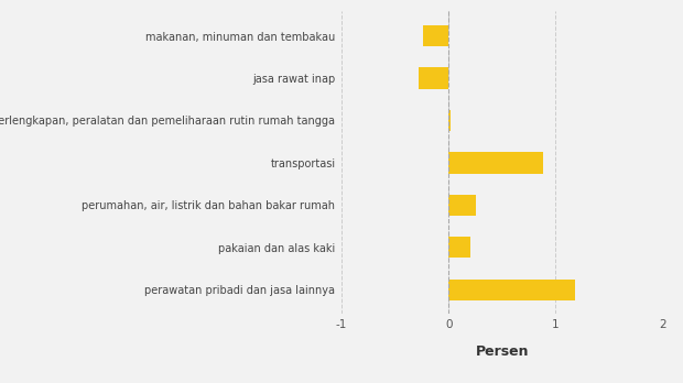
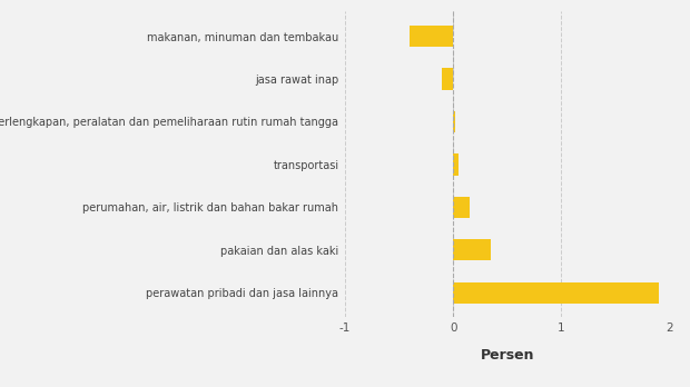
makanan, minuman dan tembakau: -0.24 -> -0.40
jasa rawat inap: -0.28 -> -0.10
transportasi: 0.88 -> 0.05
perumahan, air, listrik dan bahan bakar rumah: 0.26 -> 0.15
pakaian dan alas kaki: 0.20 -> 0.35
perawatan pribadi dan jasa lainnya: 1.18 -> 1.90
